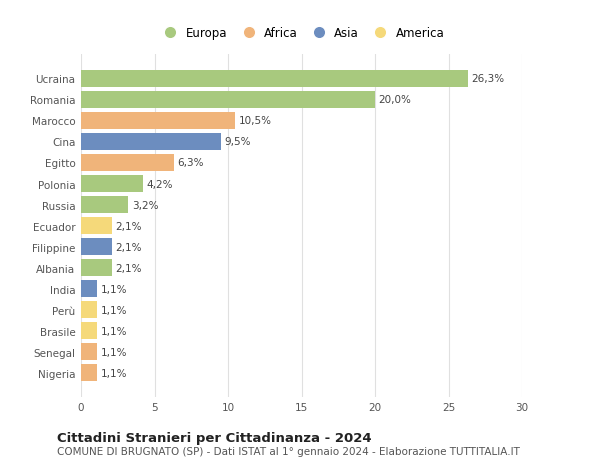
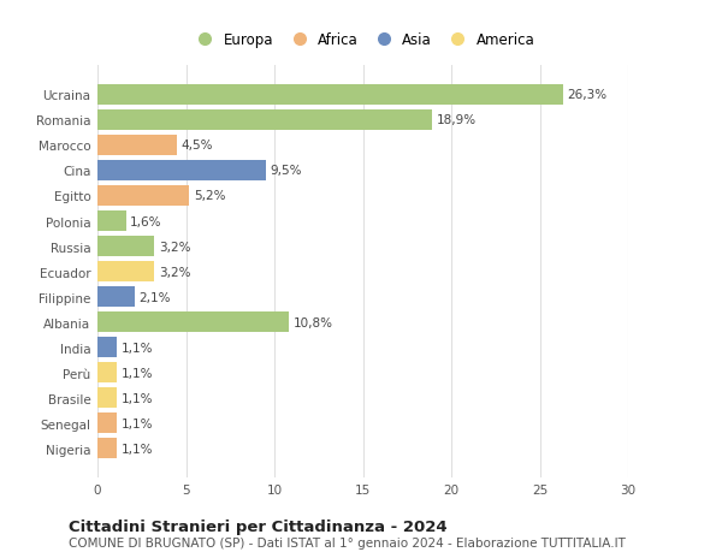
Romania: 20,0% -> 18,9%
Marocco: 10,5% -> 4,5%
Egitto: 6,3% -> 5,2%
Polonia: 4,2% -> 1,6%
Ecuador: 2,1% -> 3,2%
Albania: 2,1% -> 10,8%
